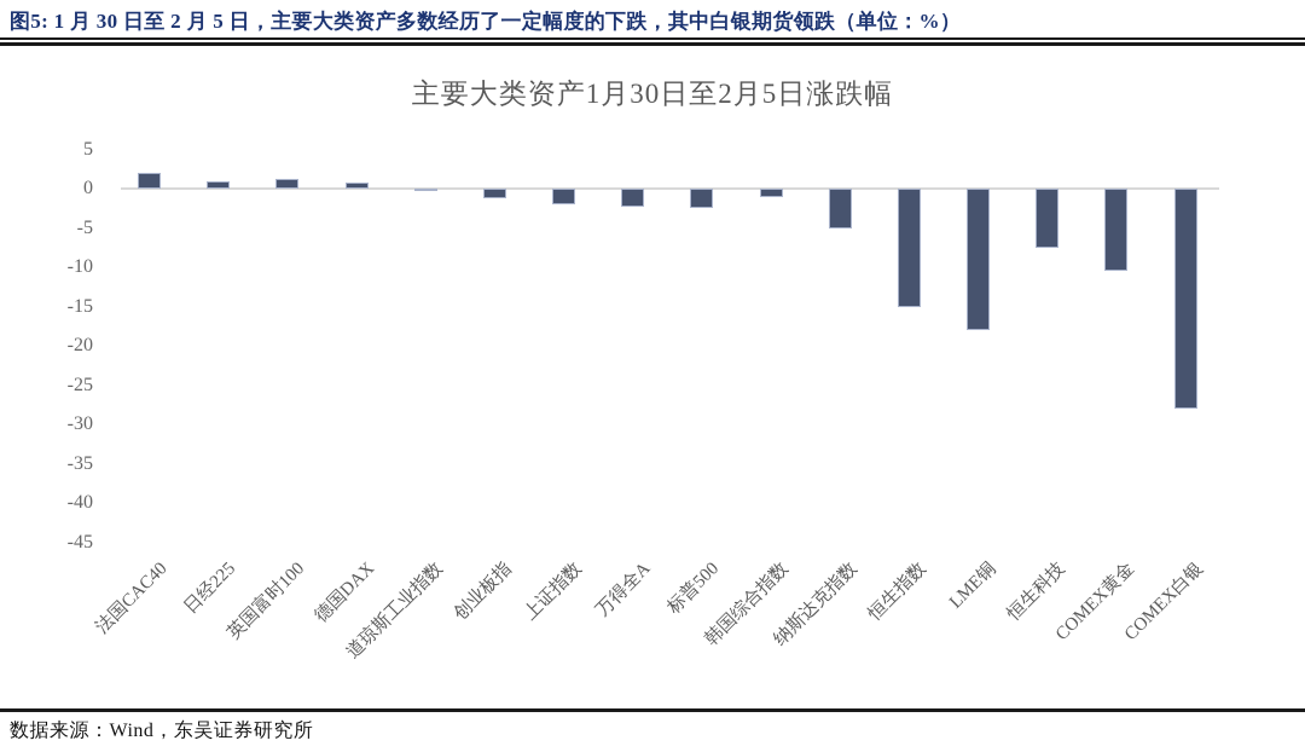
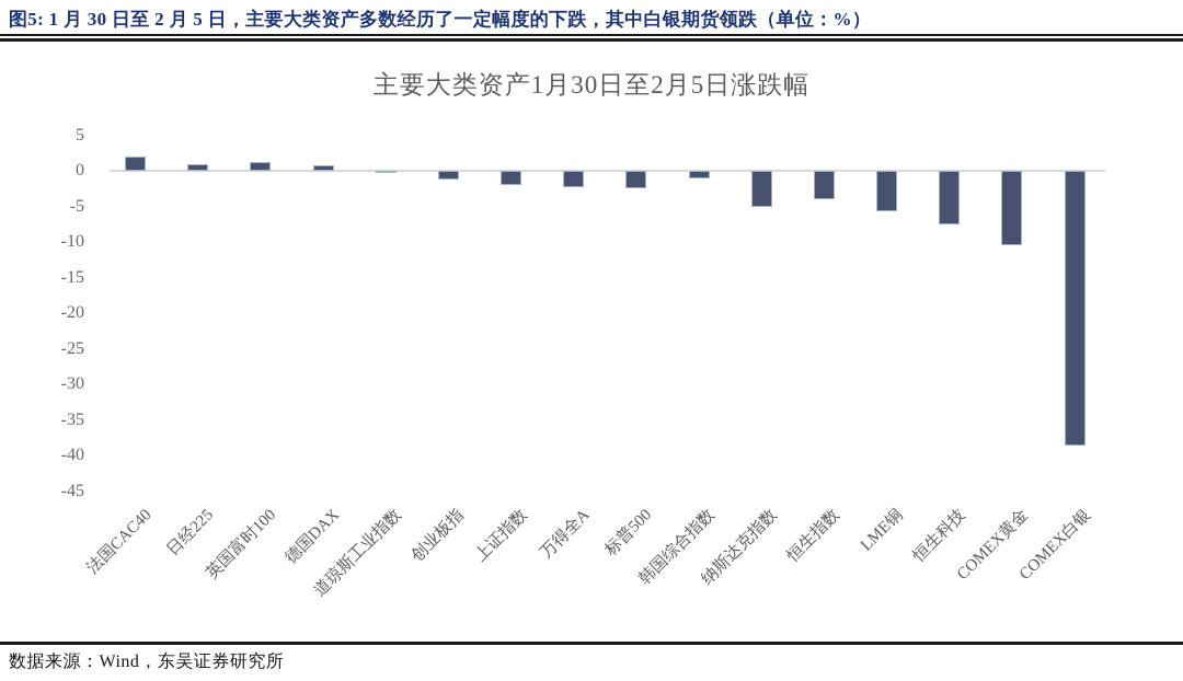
恒生指数: -15 -> -4
LME铜: -18 -> -6
COMEX白银: -28 -> -39
